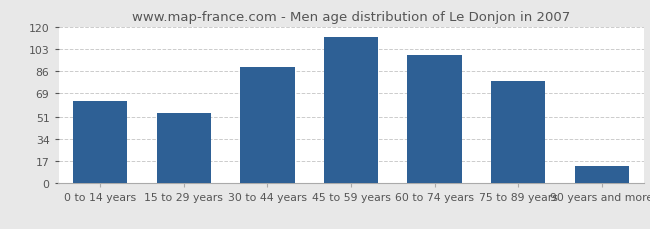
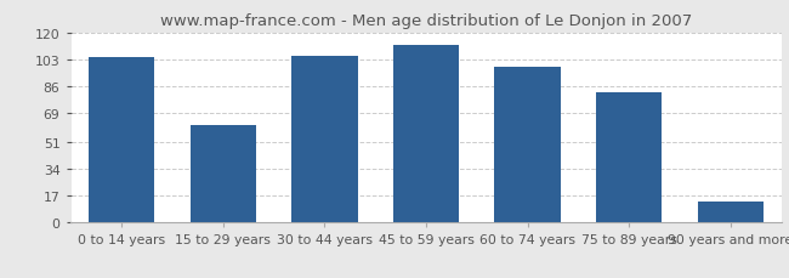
0 to 14 years: 63 -> 104
15 to 29 years: 54 -> 61
30 to 44 years: 89 -> 105
75 to 89 years: 78 -> 82
